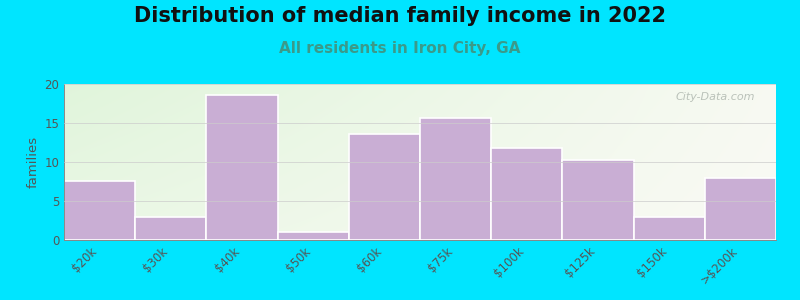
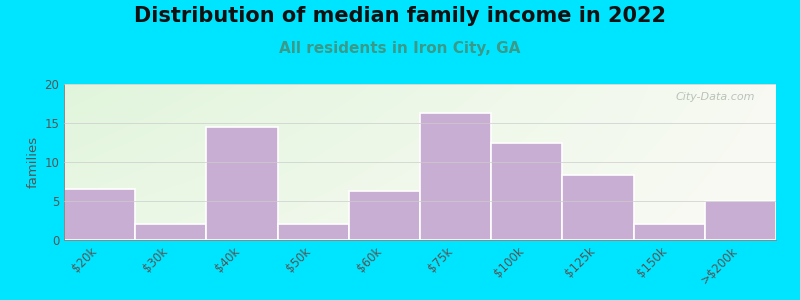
$20k: 7.6 -> 6.5
$30k: 3.0 -> 2.0
$40k: 18.6 -> 14.5
$50k: 1.0 -> 2.0
$60k: 13.6 -> 6.3
$75k: 15.6 -> 16.3
$100k: 11.8 -> 12.5
$125k: 10.2 -> 8.3
$150k: 3.0 -> 2.0
>$200k: 8.0 -> 5.0
